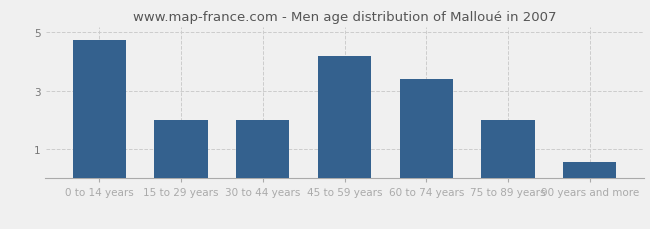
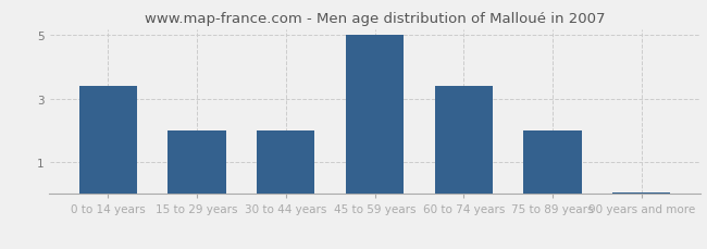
0 to 14 years: 4.75 -> 3.40
45 to 59 years: 4.20 -> 5.00
90 years and more: 0.55 -> 0.05
